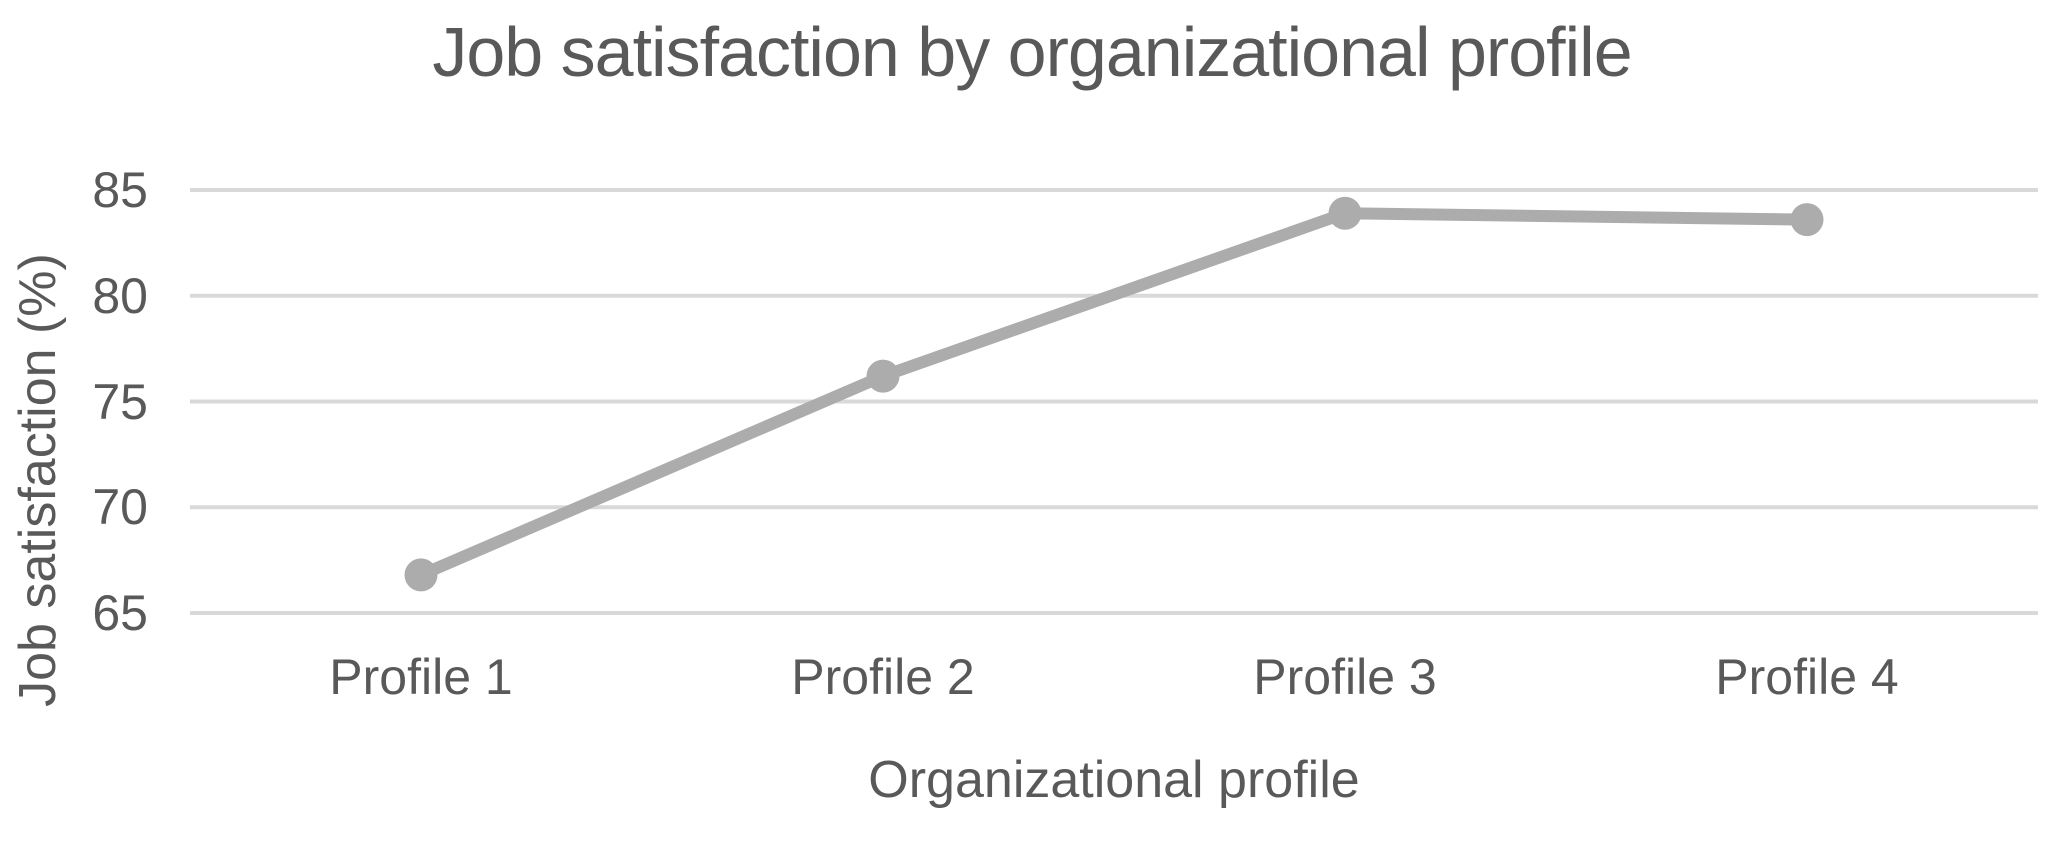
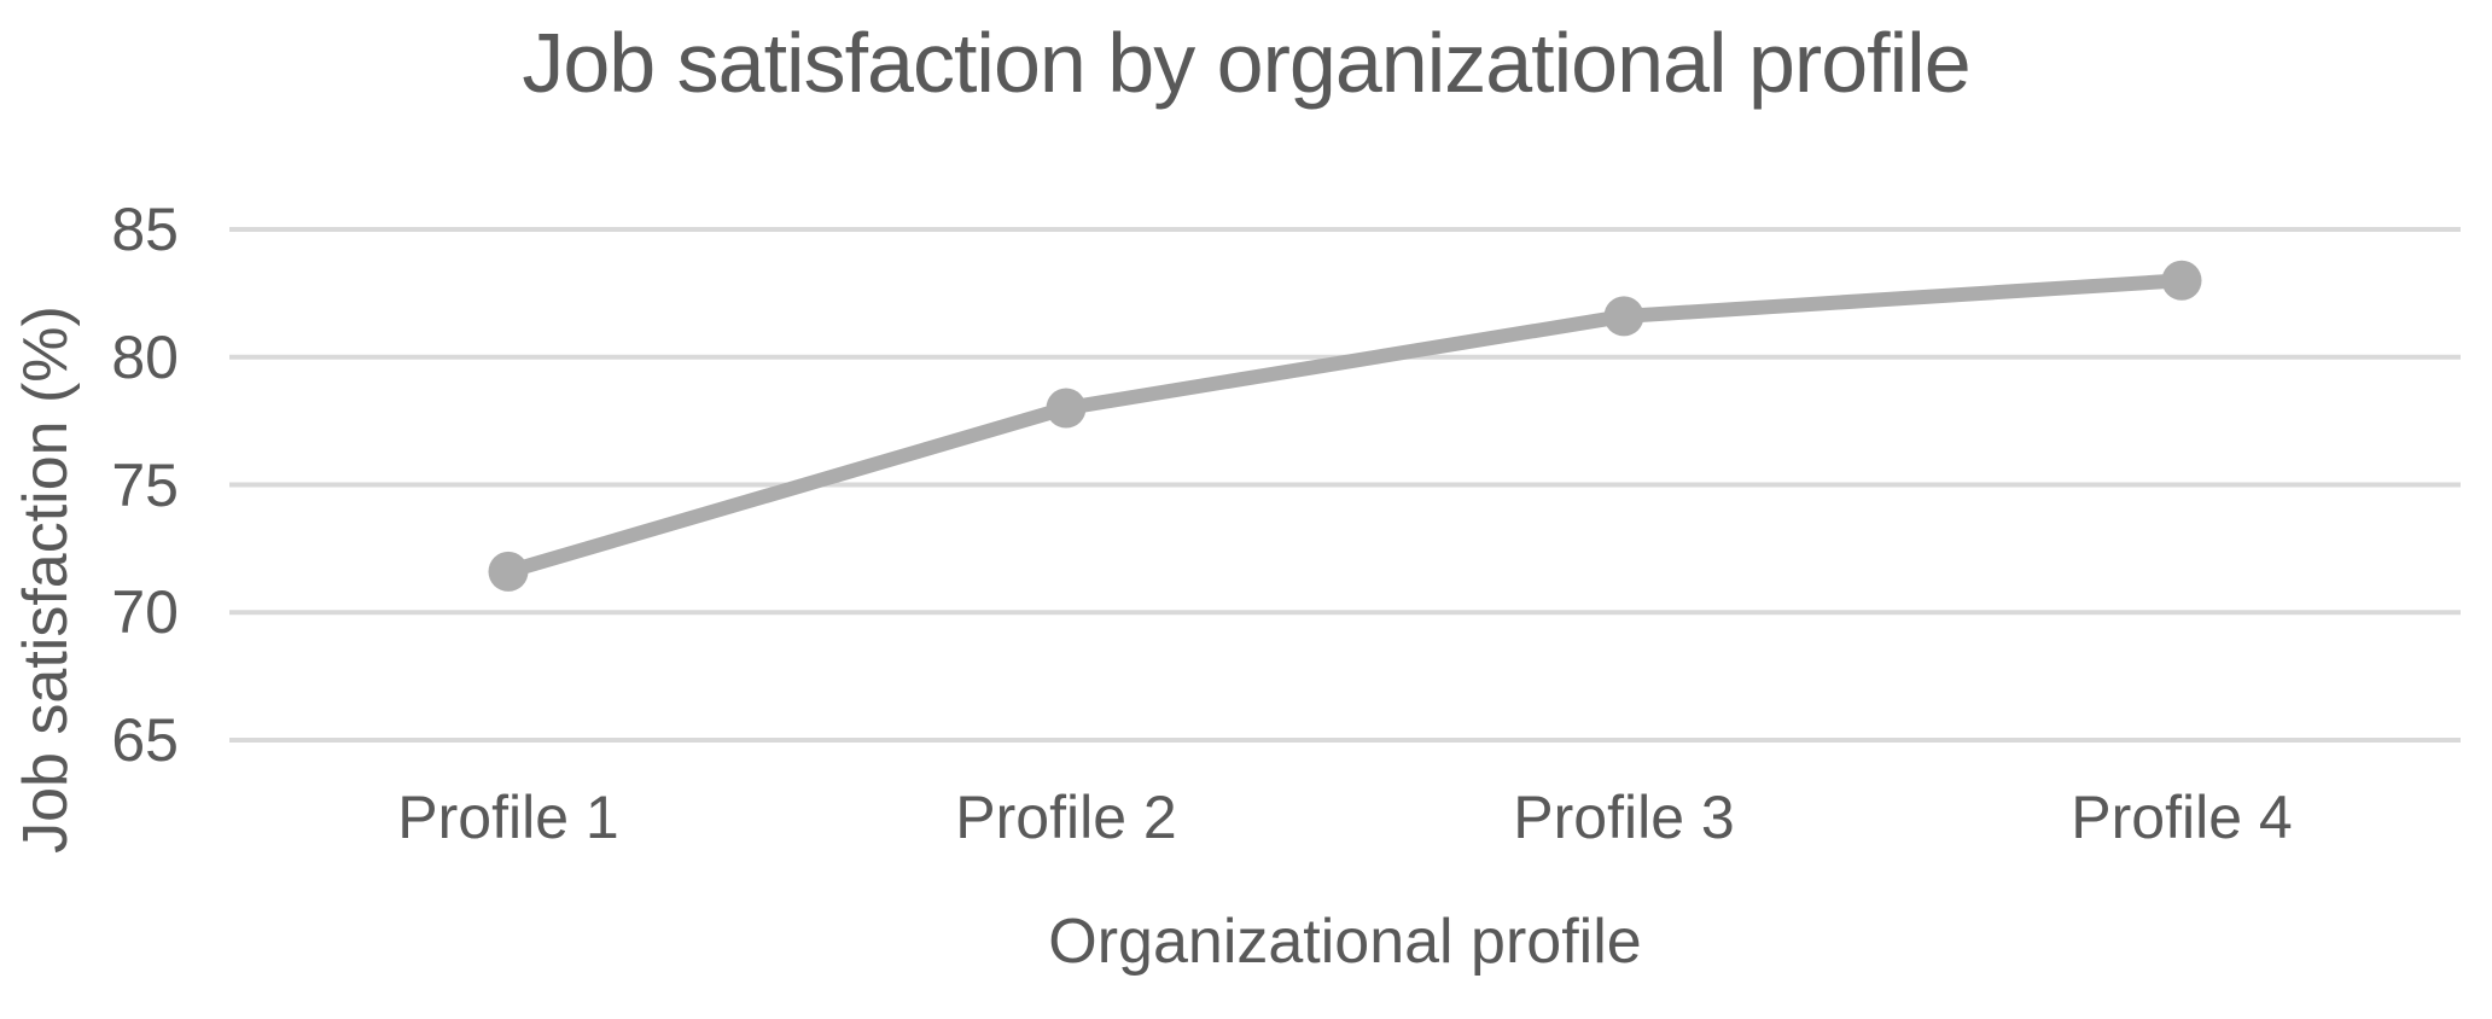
Profile 1: 66.8 -> 71.6
Profile 2: 76.2 -> 78.0
Profile 3: 83.9 -> 81.6
Profile 4: 83.6 -> 83.0
